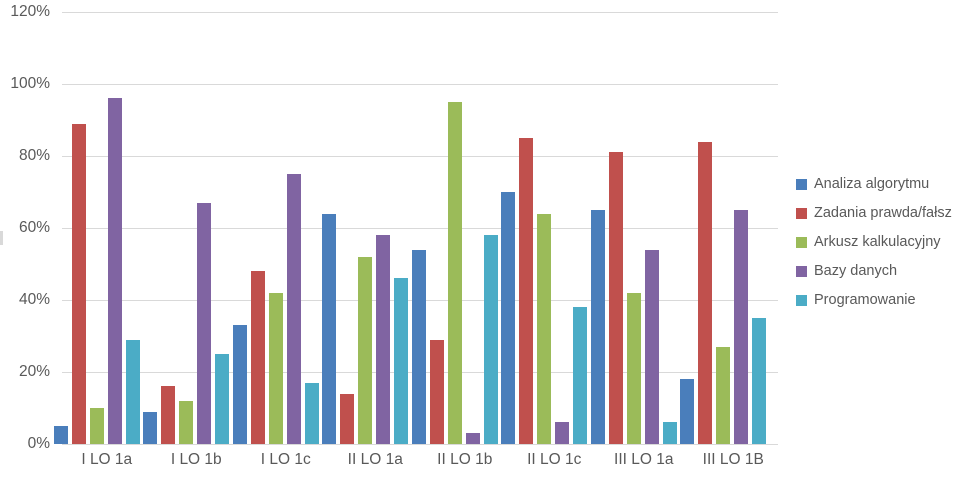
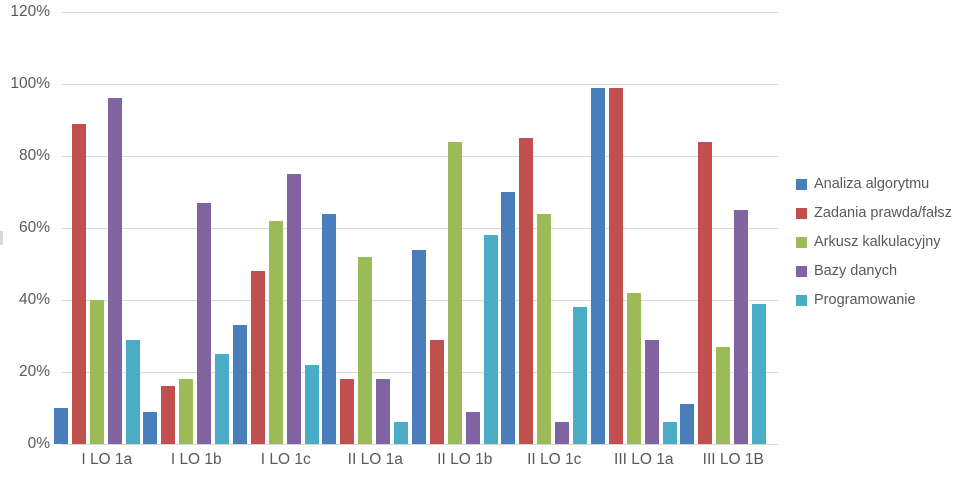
Analiza algorytmu/I LO 1a: 5% -> 10%
Arkusz kalkulacyjny/I LO 1a: 10% -> 40%
Arkusz kalkulacyjny/I LO 1b: 12% -> 18%
Arkusz kalkulacyjny/I LO 1c: 42% -> 62%
Programowanie/I LO 1c: 17% -> 22%
Zadania prawda/fałsz/II LO 1a: 14% -> 18%
Bazy danych/II LO 1a: 58% -> 18%
Programowanie/II LO 1a: 46% -> 6%
Arkusz kalkulacyjny/II LO 1b: 95% -> 84%
Bazy danych/II LO 1b: 3% -> 9%
Analiza algorytmu/III LO 1a: 65% -> 99%
Zadania prawda/fałsz/III LO 1a: 81% -> 99%
Bazy danych/III LO 1a: 54% -> 29%
Analiza algorytmu/III LO 1B: 18% -> 11%
Programowanie/III LO 1B: 35% -> 39%
